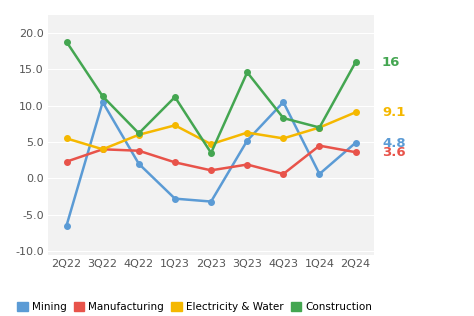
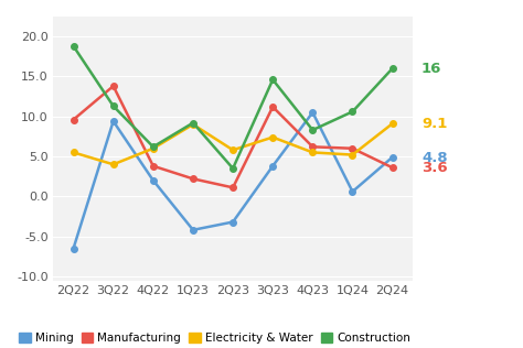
Manufacturing/2Q22: 2.3 -> 9.6
Mining/3Q22: 10.5 -> 9.4
Manufacturing/3Q22: 4.0 -> 13.8
Mining/1Q23: -2.8 -> -4.2
Electricity & Water/1Q23: 7.3 -> 9.0
Construction/1Q23: 11.2 -> 9.2
Electricity & Water/2Q23: 4.7 -> 5.8
Mining/3Q23: 5.2 -> 3.8
Manufacturing/3Q23: 1.9 -> 11.2
Electricity & Water/3Q23: 6.3 -> 7.4
Manufacturing/4Q23: 0.6 -> 6.2
Manufacturing/1Q24: 4.5 -> 6.0
Electricity & Water/1Q24: 7.0 -> 5.2
Construction/1Q24: 7.0 -> 10.6
